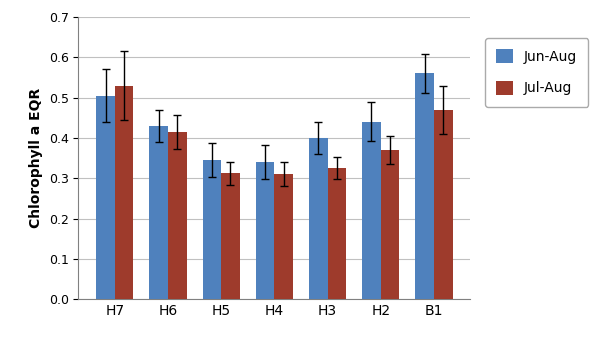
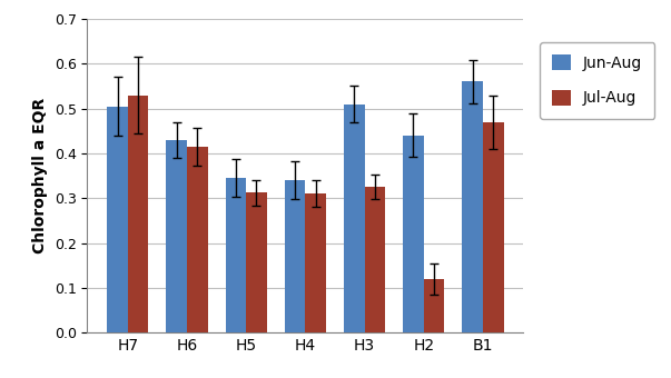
Jun-Aug/H3: 0.400 -> 0.510
Jul-Aug/H2: 0.370 -> 0.120
